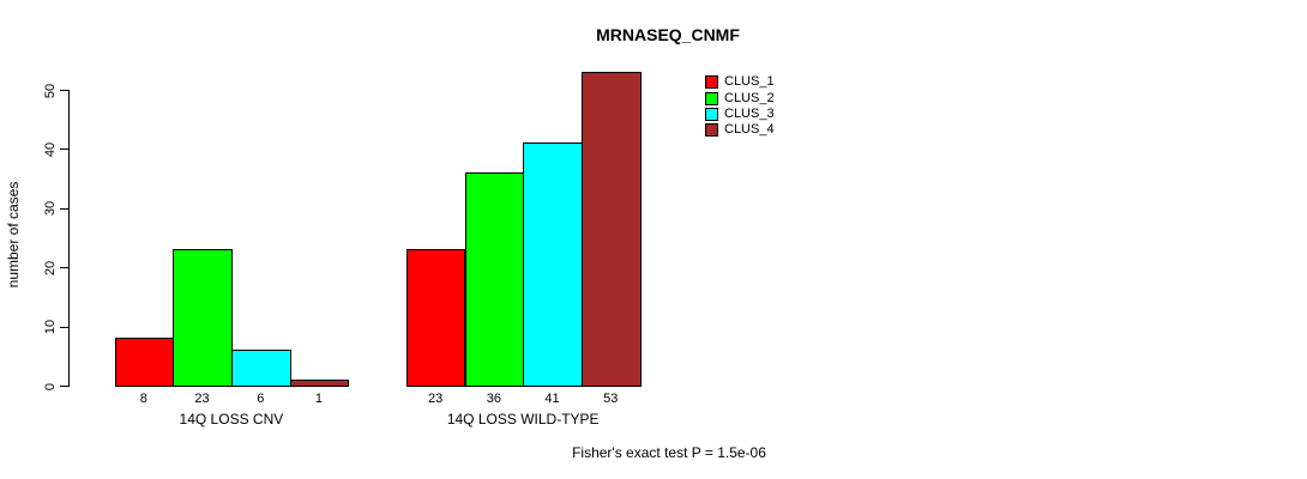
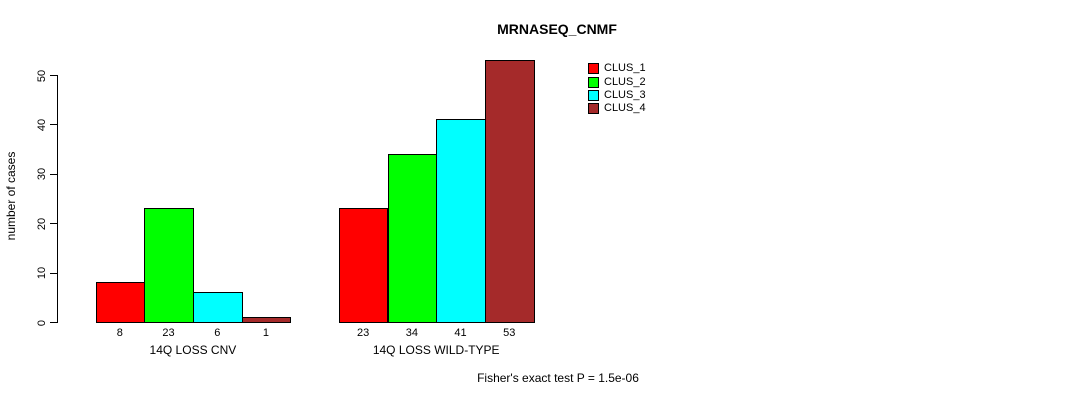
CLUS_2/14Q LOSS WILD-TYPE: 36 -> 34
